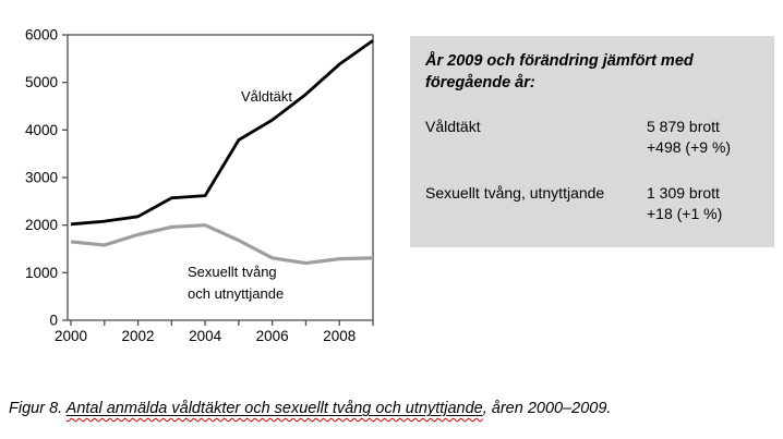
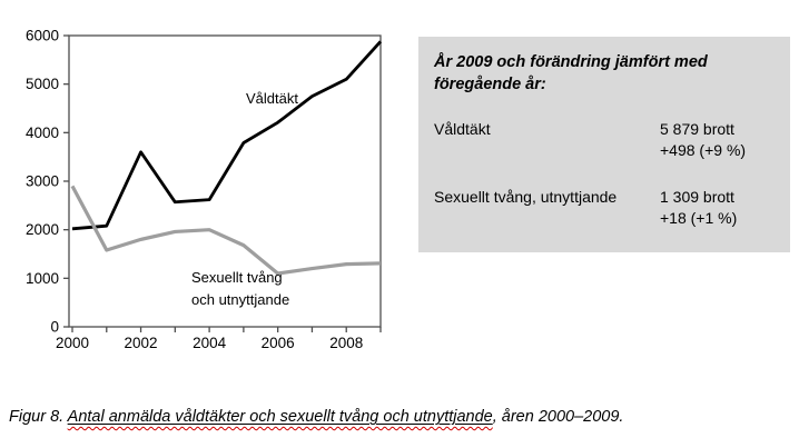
Sexuellt tvång och utnyttjande/2000: 1600 -> 2900
Våldtäkt/2002: 2200 -> 3600
Sexuellt tvång och utnyttjande/2006: 1300 -> 1100
Våldtäkt/2008: 5400 -> 5100
